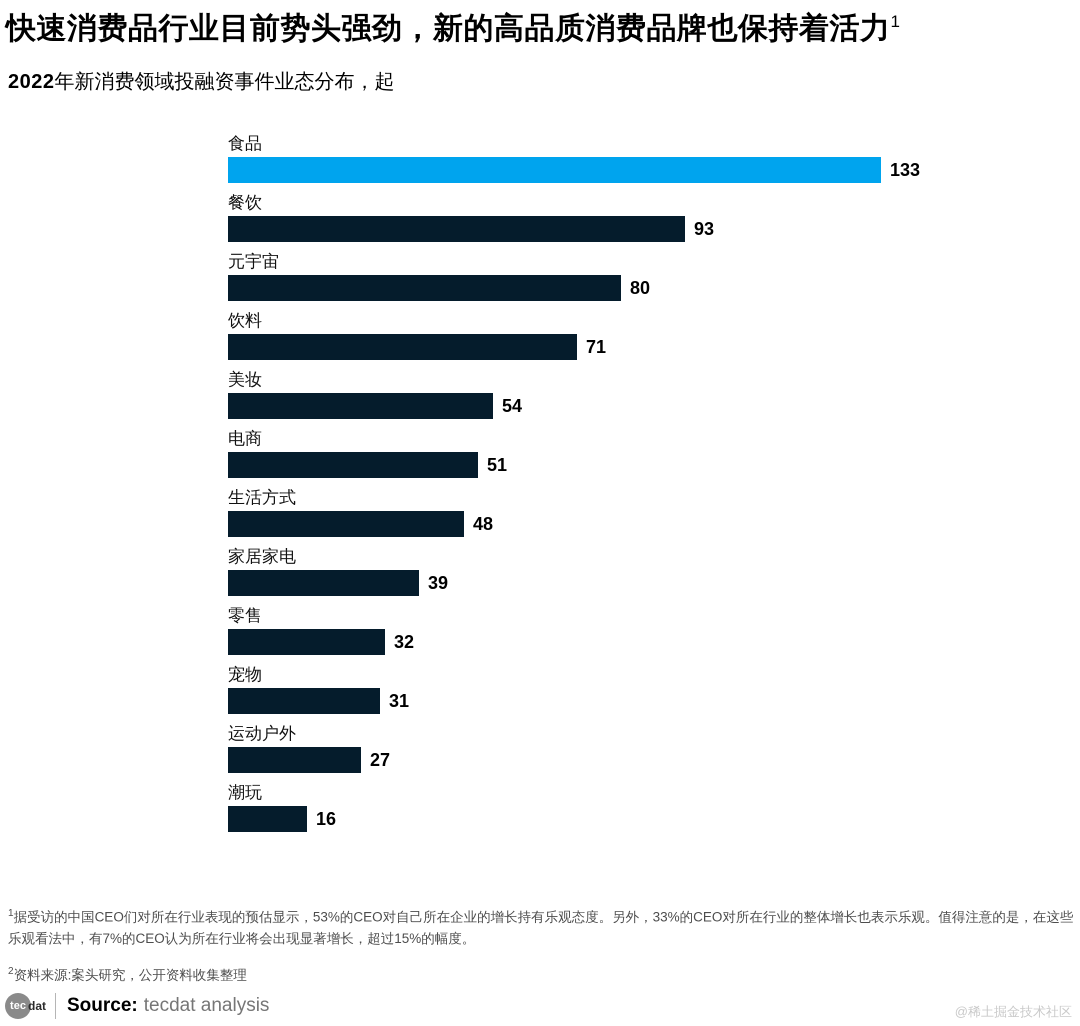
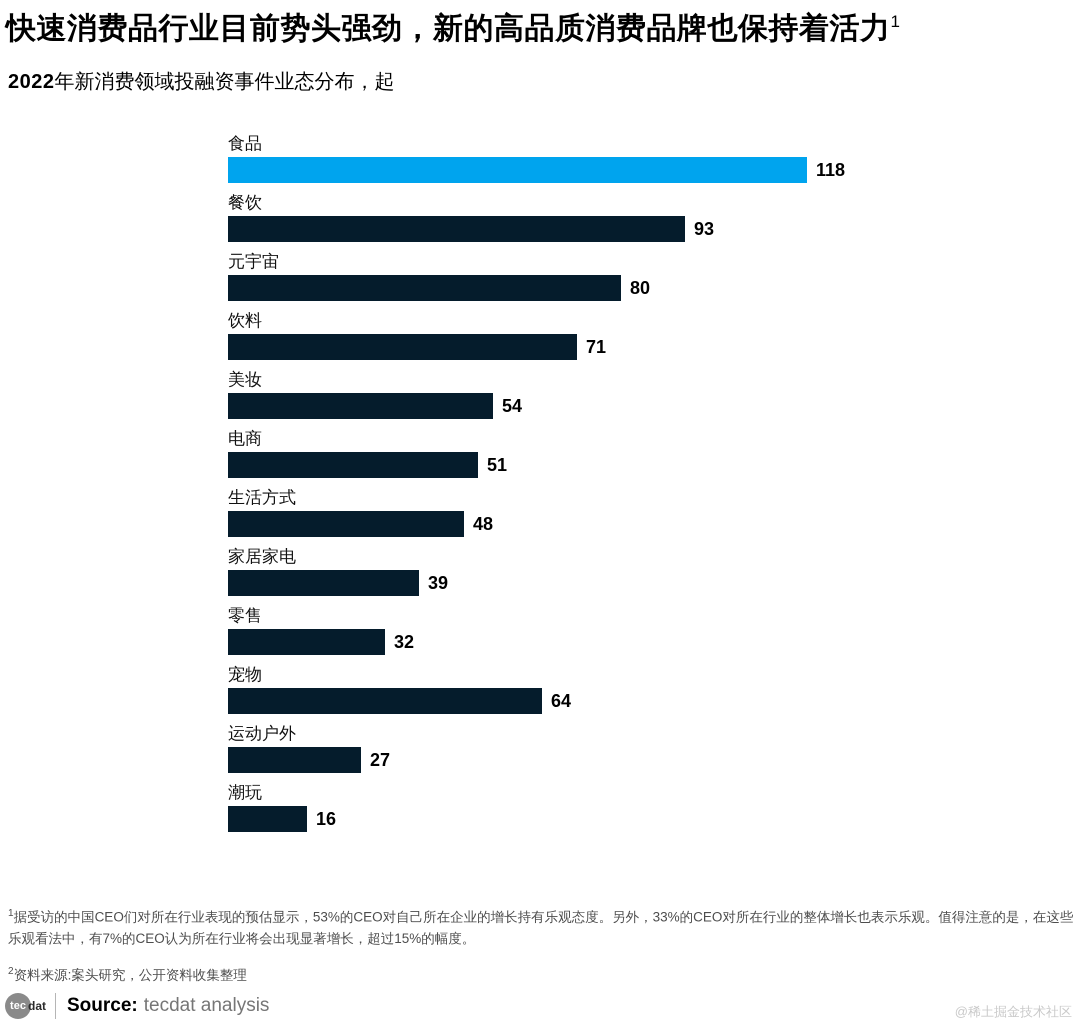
食品: 133 -> 118
宠物: 31 -> 64
